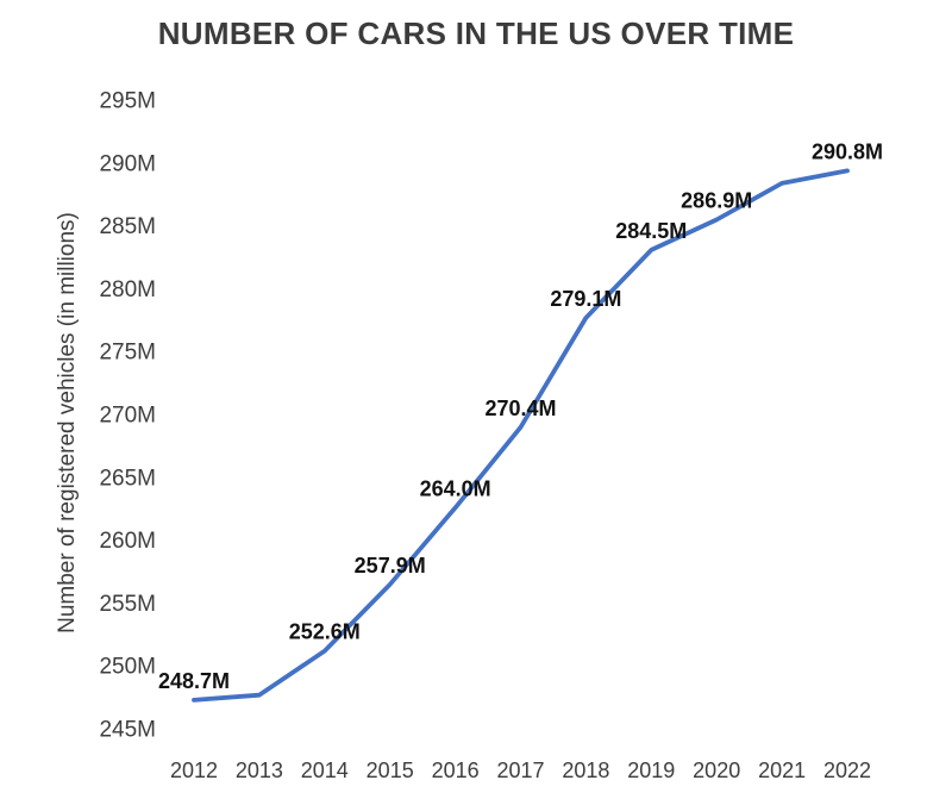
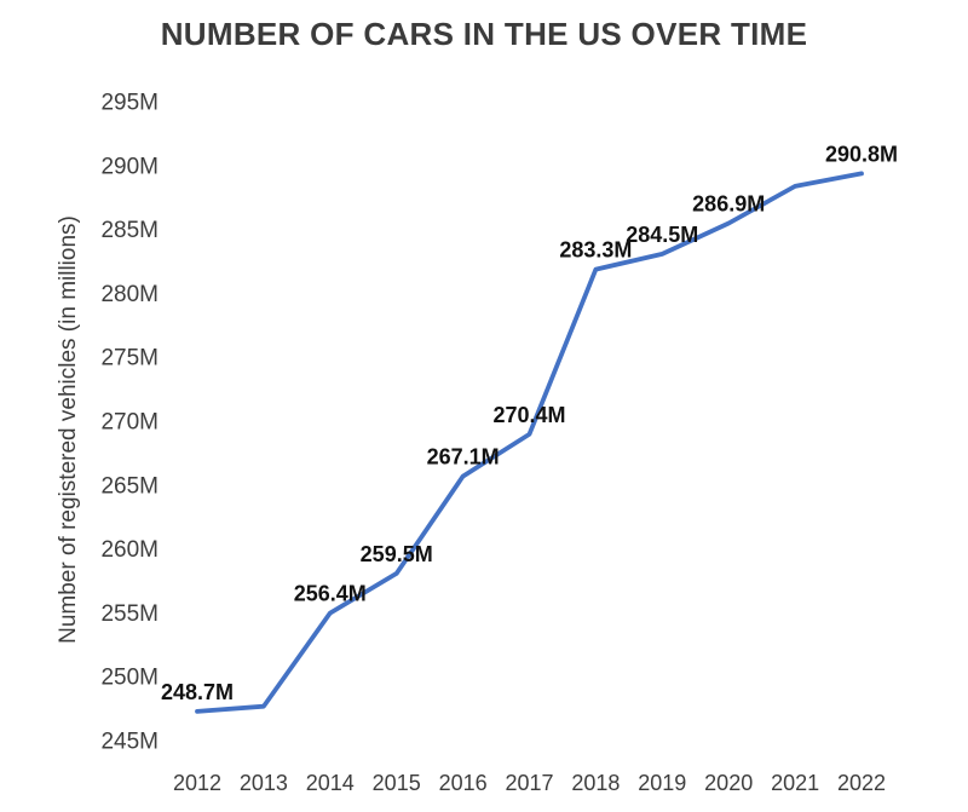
2014: 252.6M -> 256.4M
2015: 257.9M -> 259.5M
2016: 264.0M -> 267.1M
2018: 279.1M -> 283.3M
